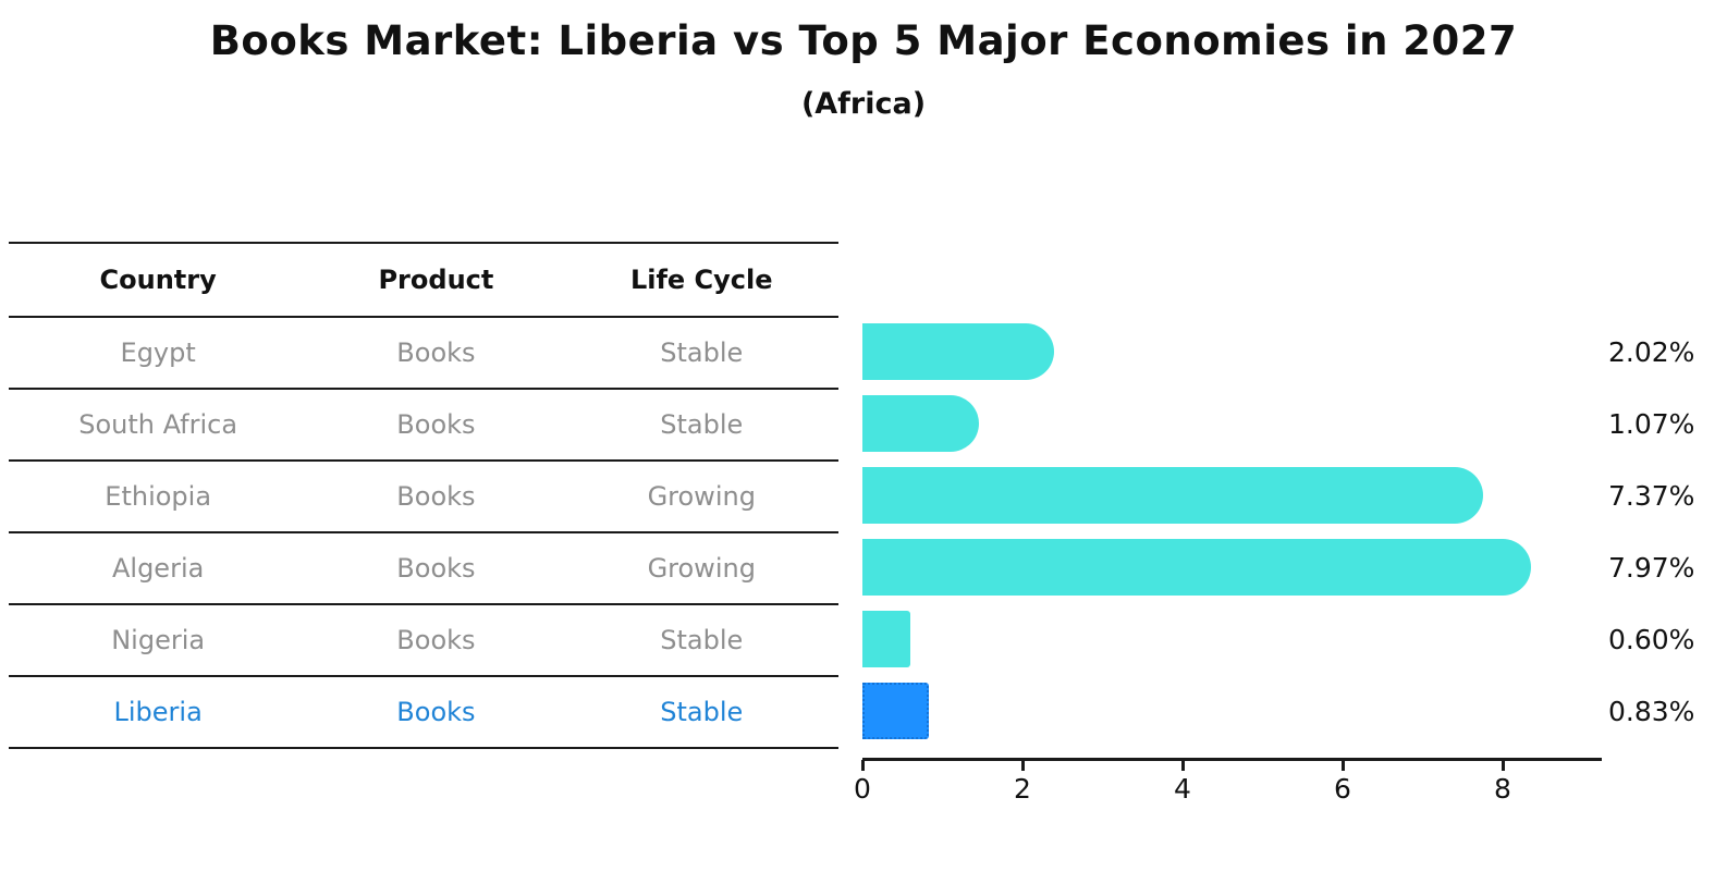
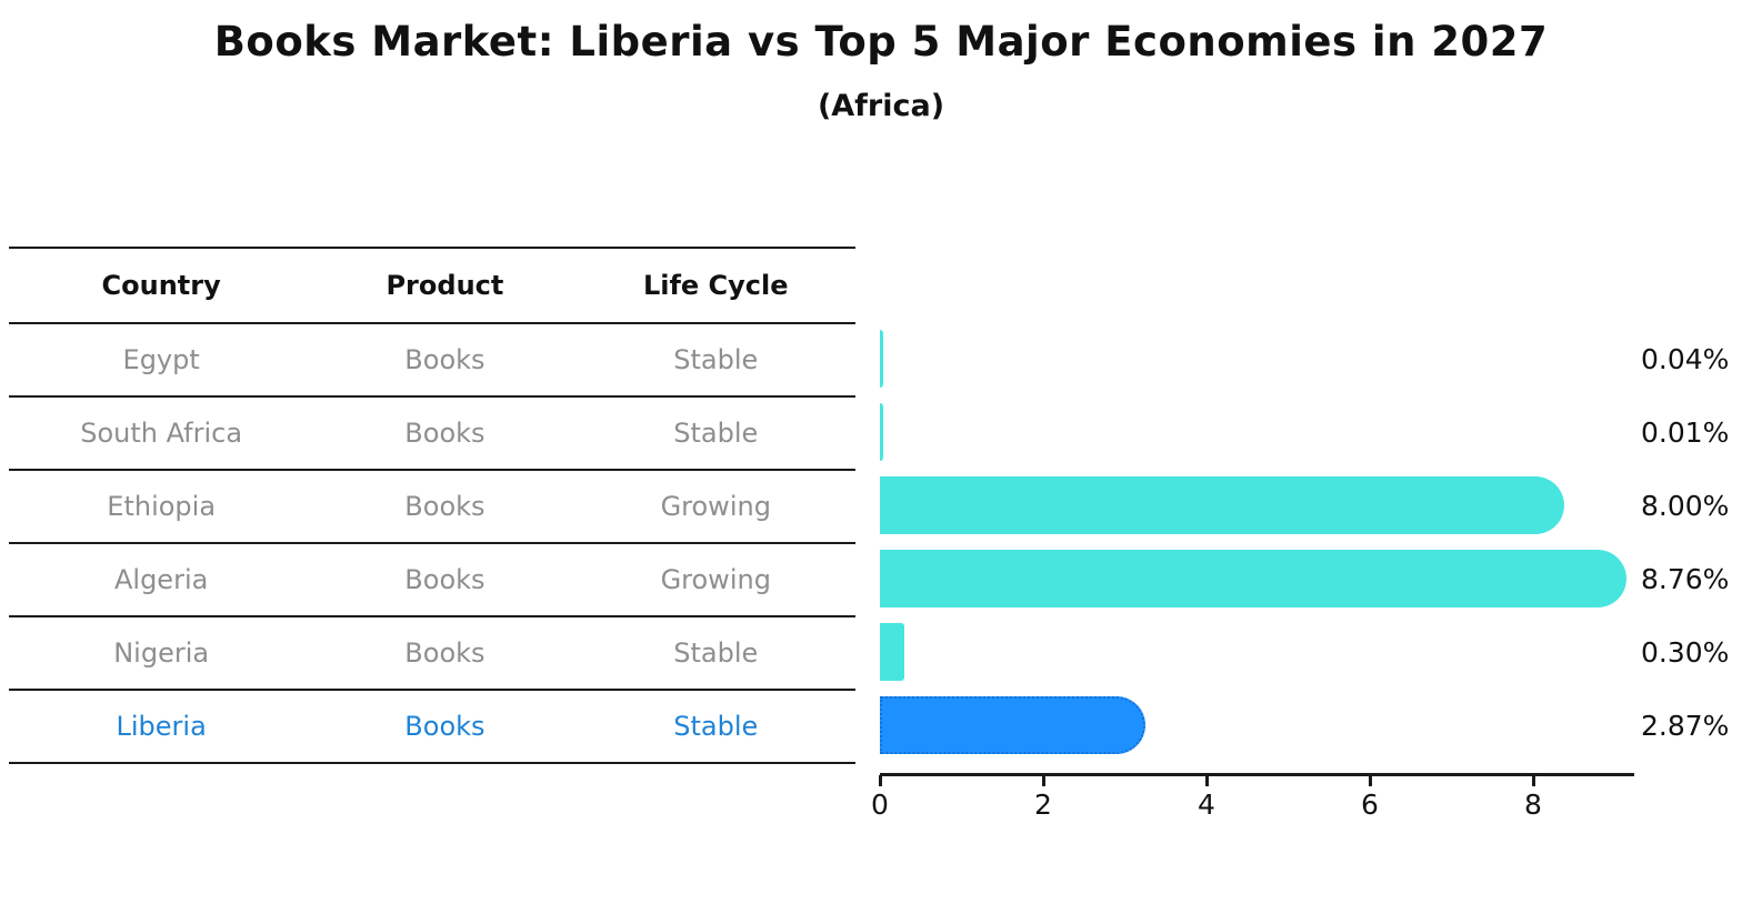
Egypt: 2.02% -> 0.04%
South Africa: 1.07% -> 0.01%
Ethiopia: 7.37% -> 8.00%
Algeria: 7.97% -> 8.76%
Nigeria: 0.60% -> 0.30%
Liberia: 0.83% -> 2.87%
